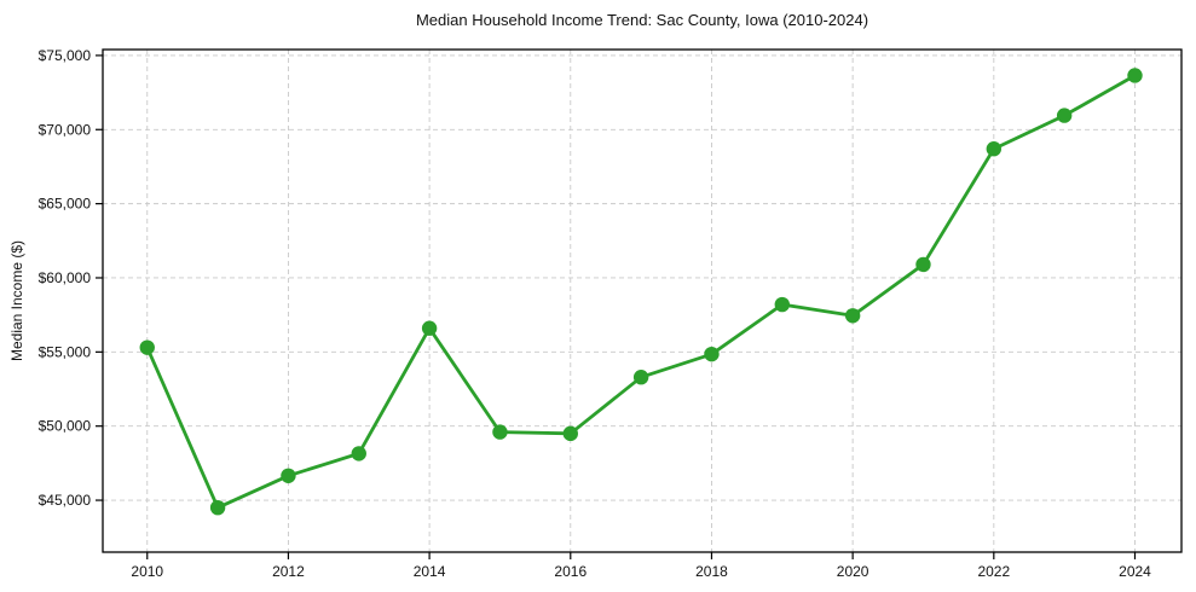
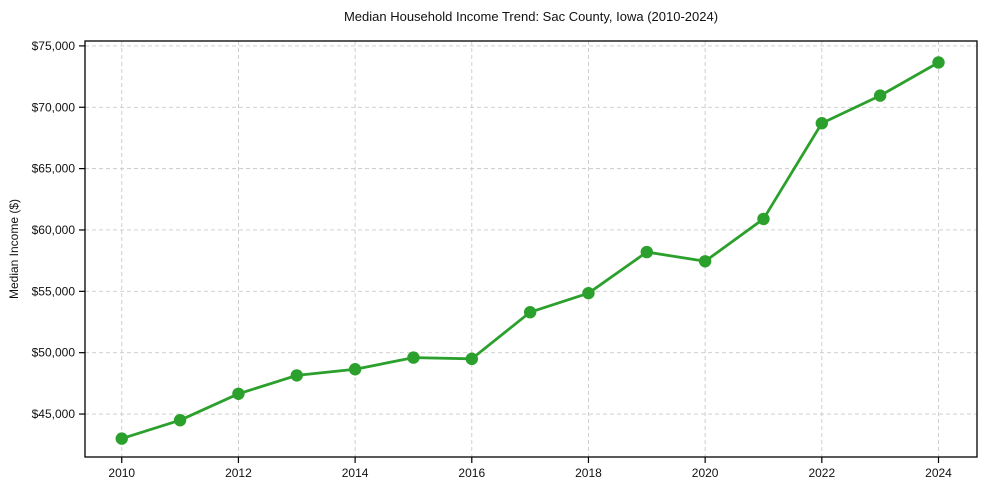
2010: $55300 -> $43000
2014: $56600 -> $48600
